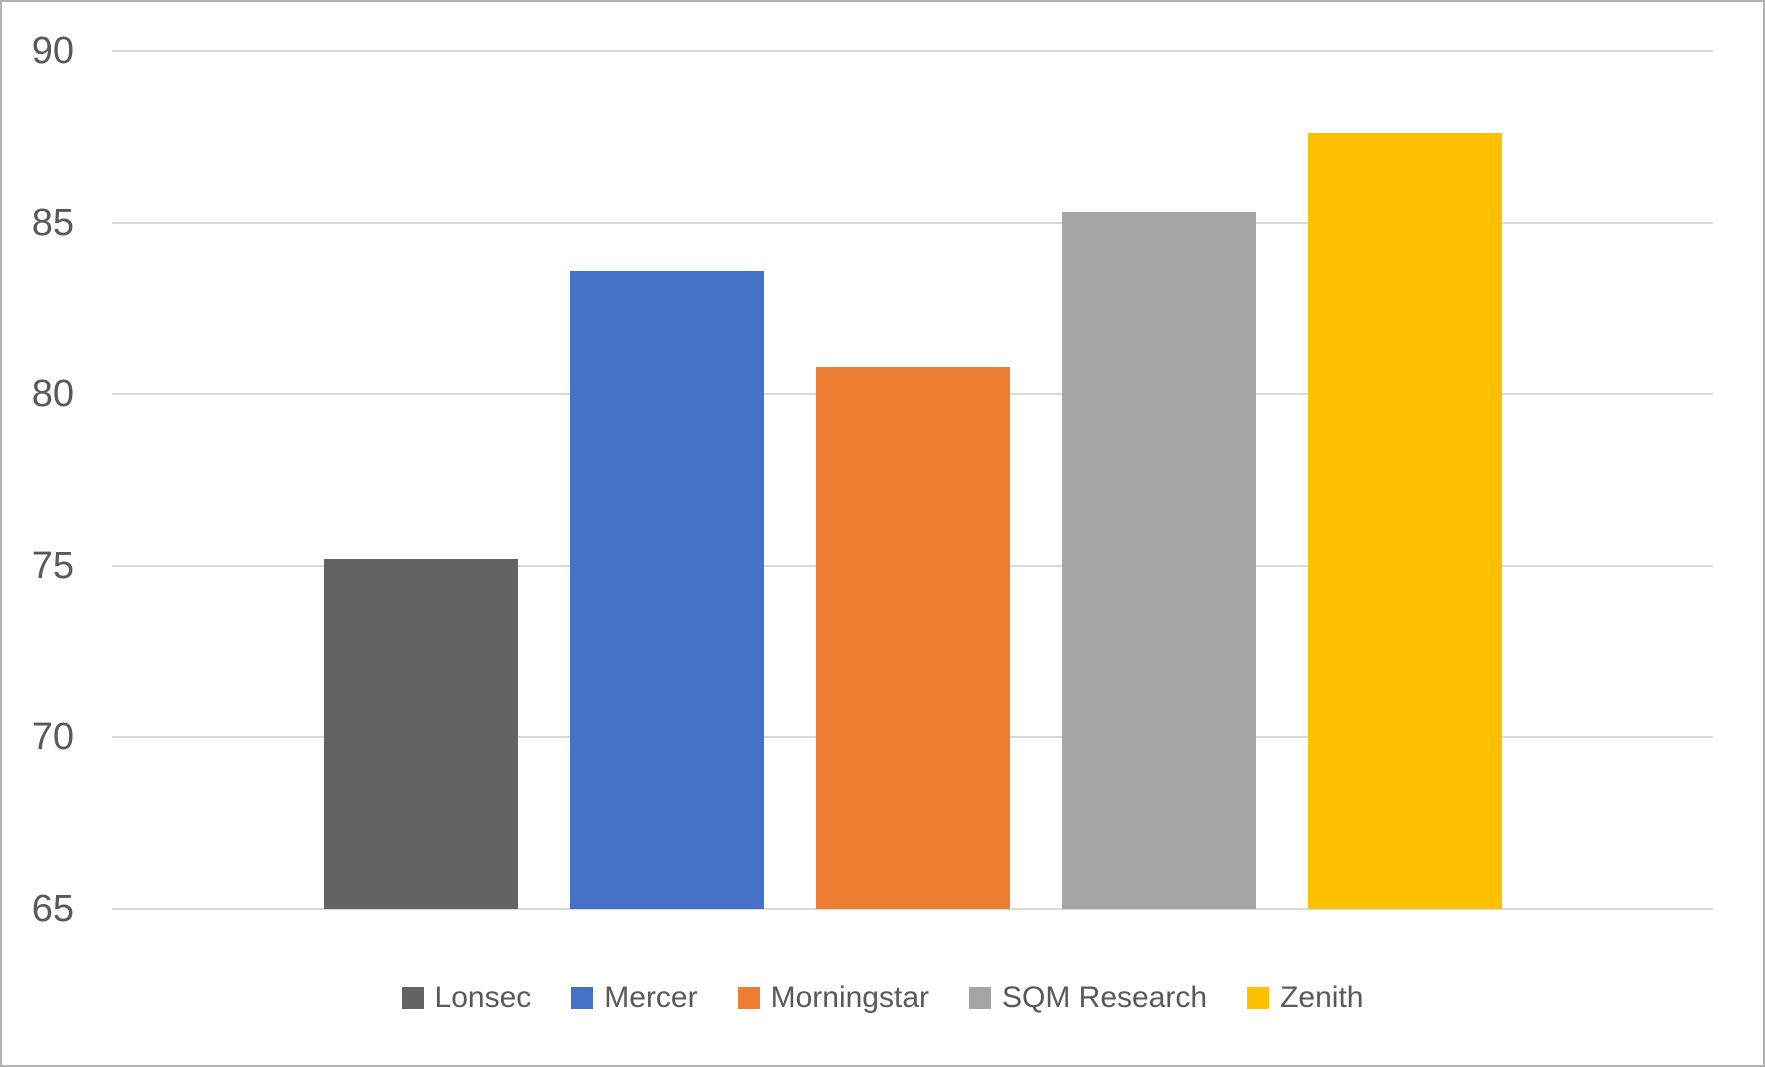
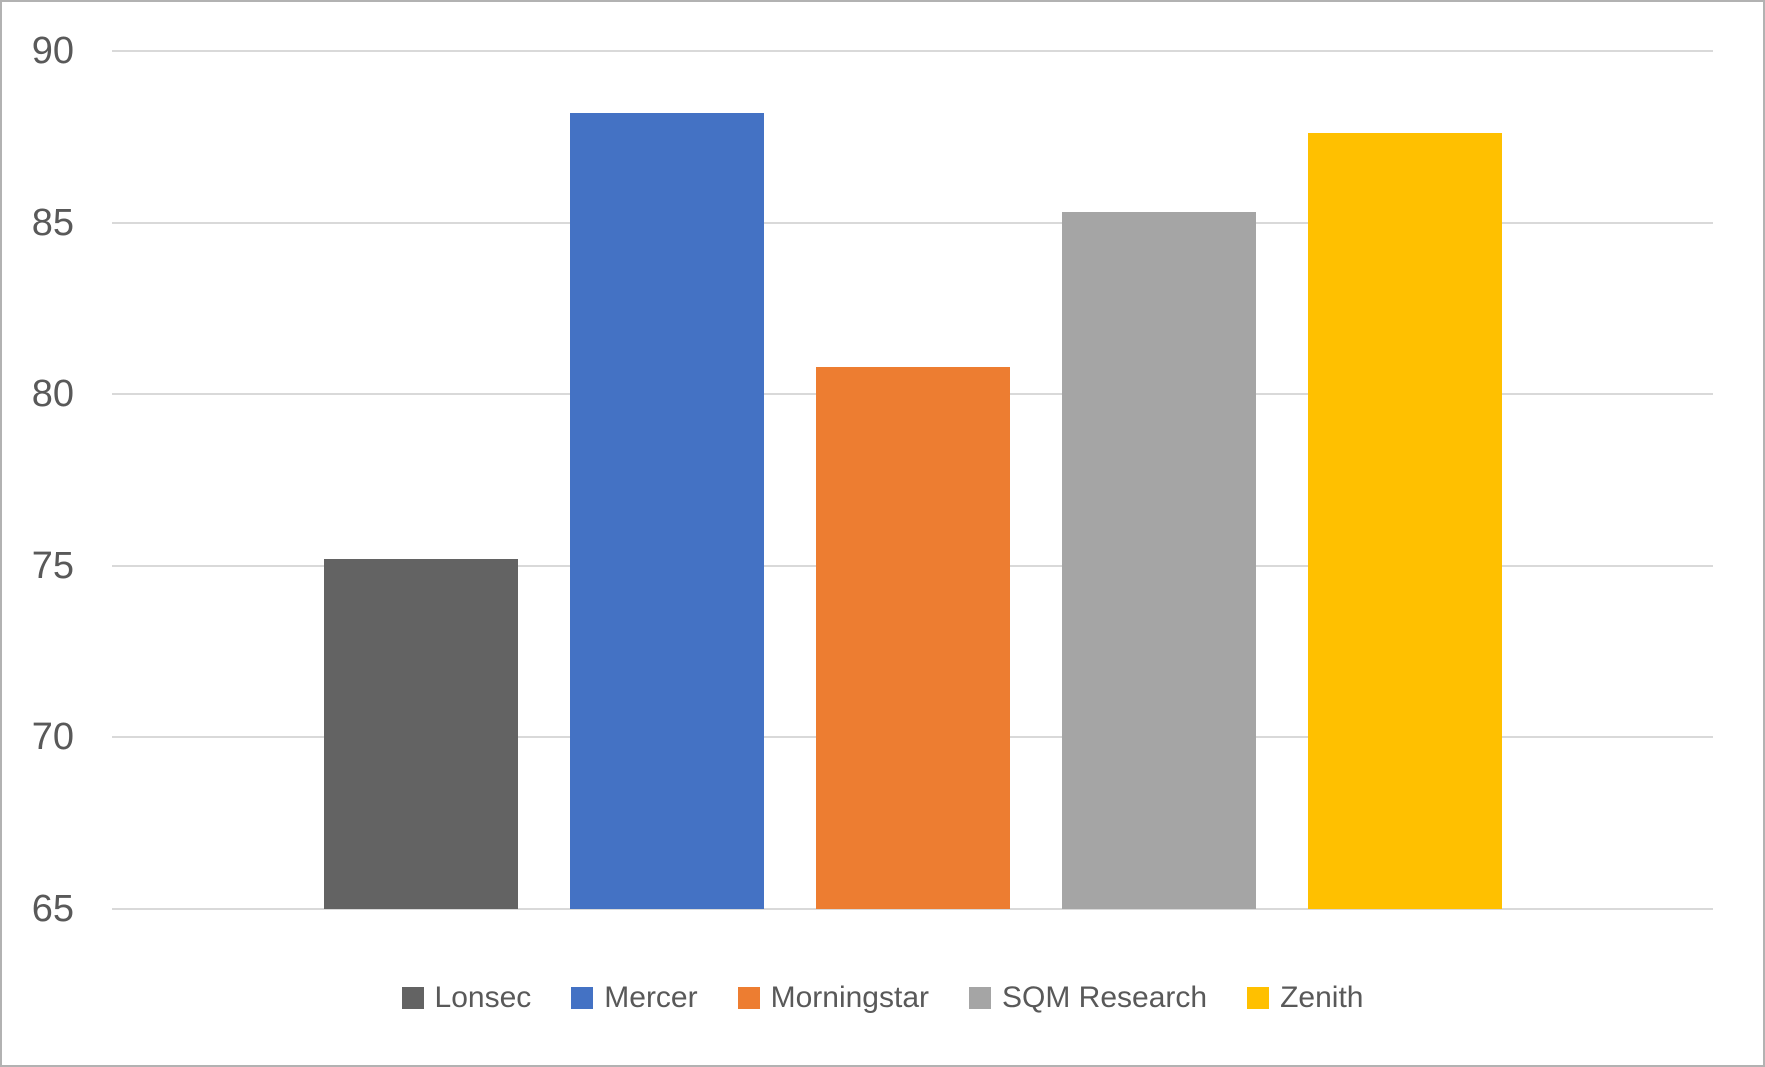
Mercer: 83.6 -> 88.2
